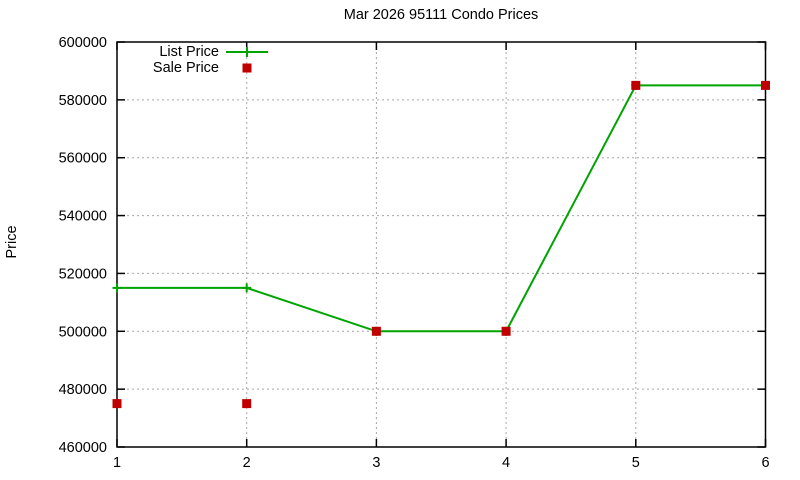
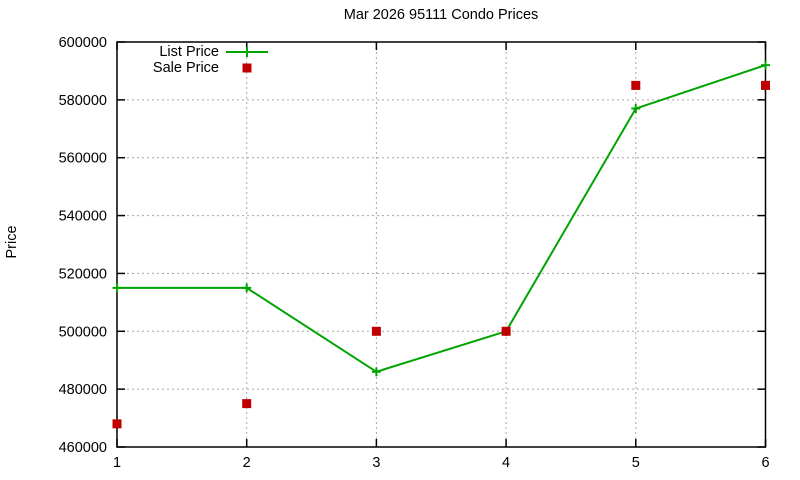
Sale Price/1: 475000 -> 468000
List Price/3: 500000 -> 486000
List Price/5: 585000 -> 577000
List Price/6: 585000 -> 592000
